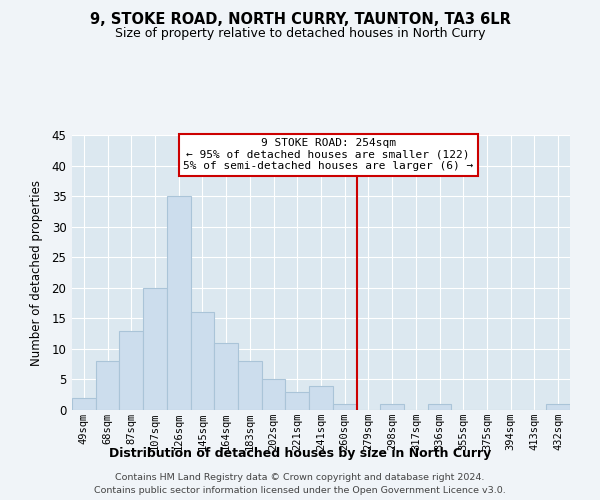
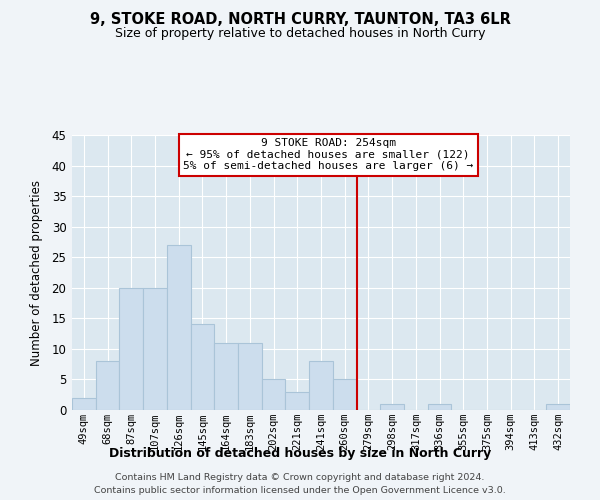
87sqm: 13 -> 20
126sqm: 35 -> 27
145sqm: 16 -> 14
183sqm: 8 -> 11
241sqm: 4 -> 8
260sqm: 1 -> 5
